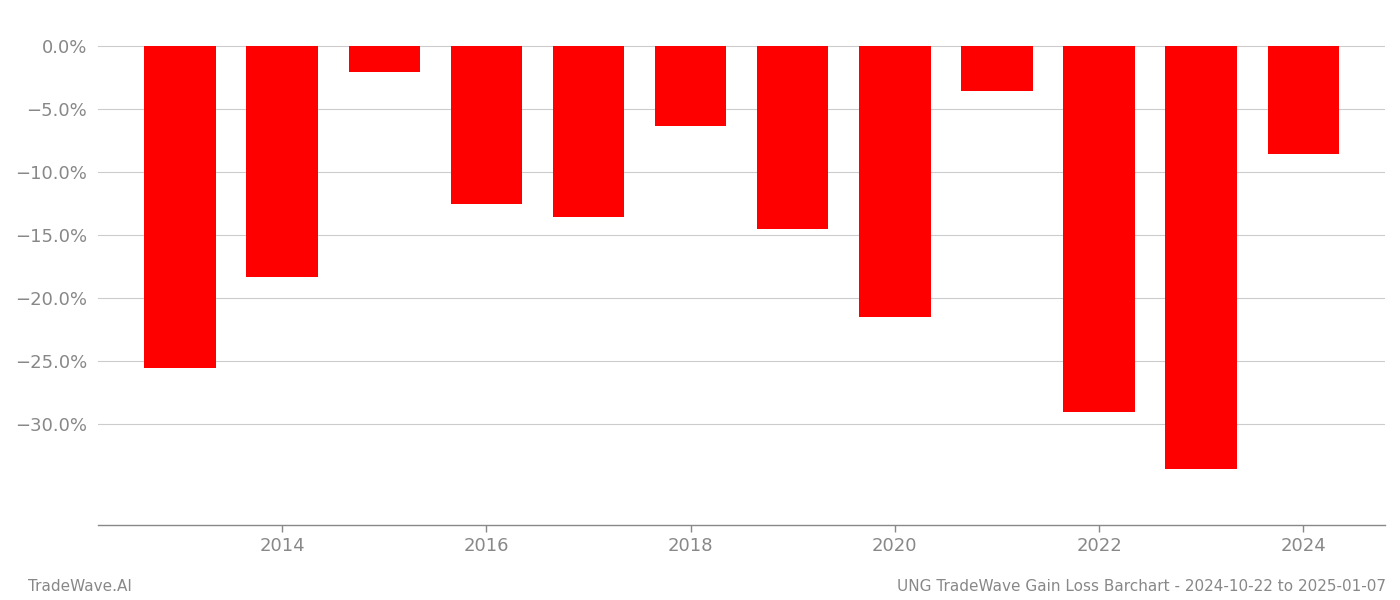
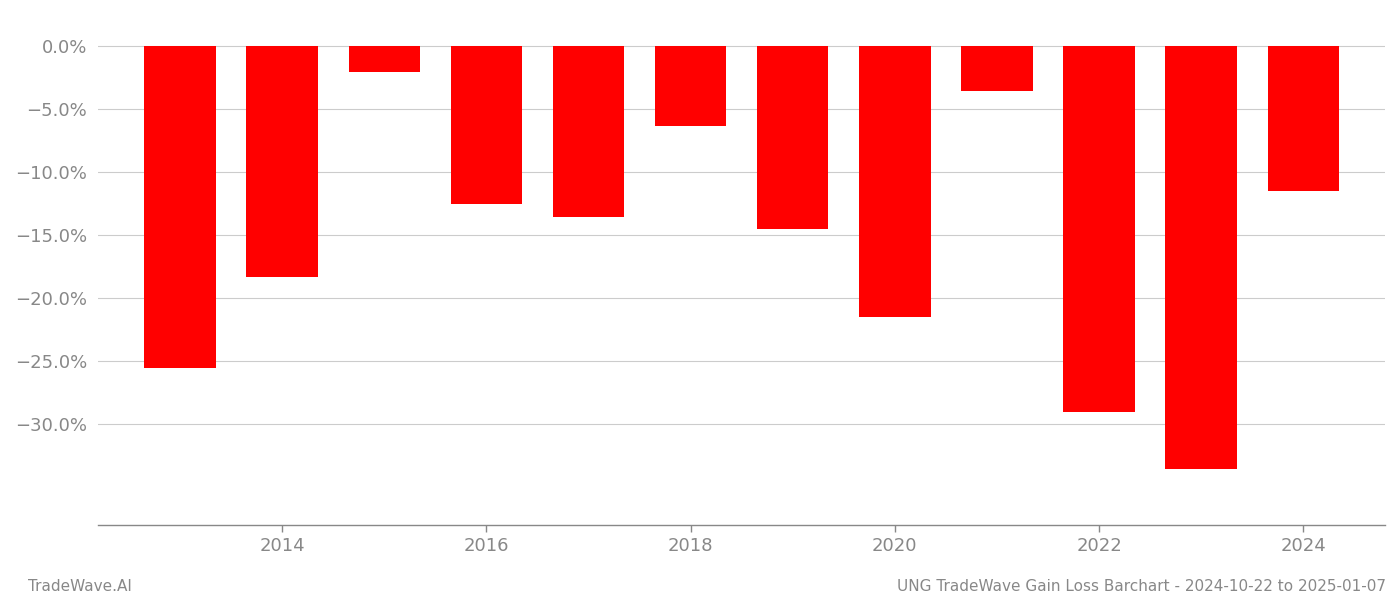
2024: -8.5% -> -11.5%
